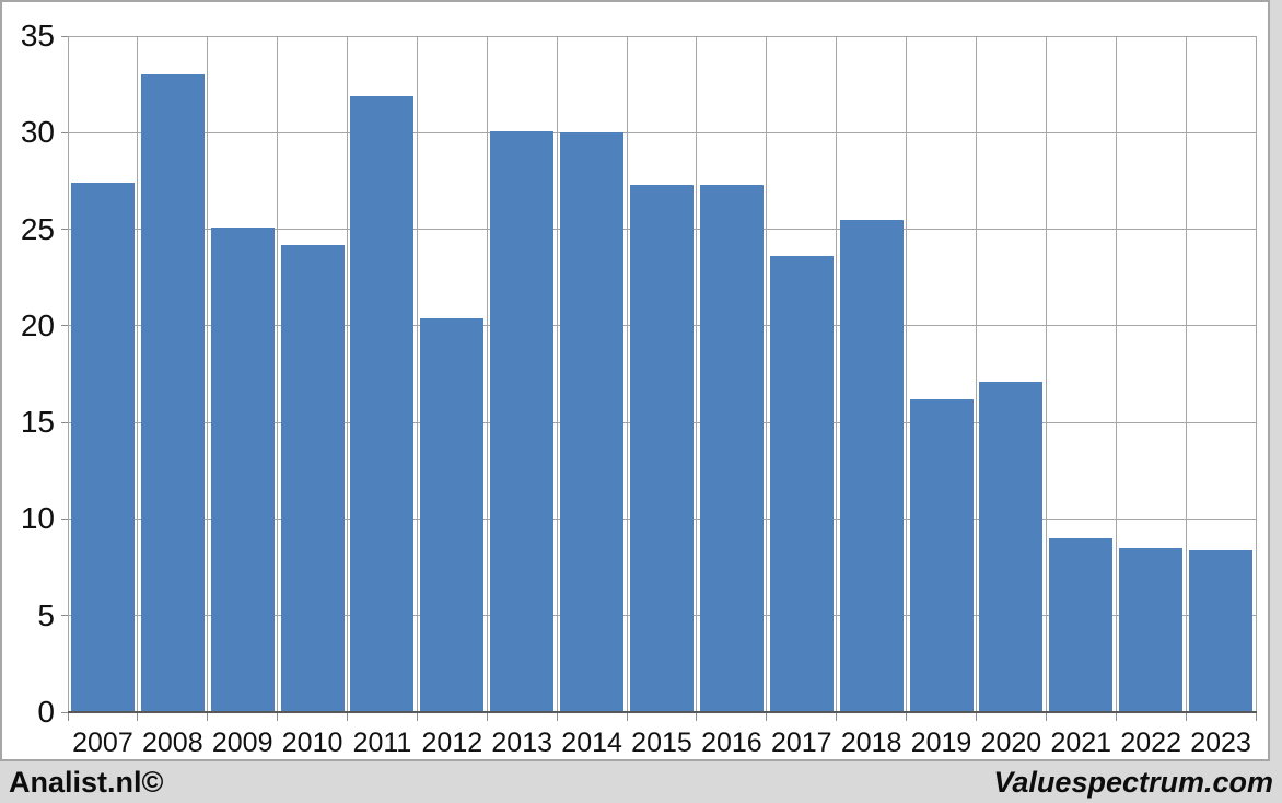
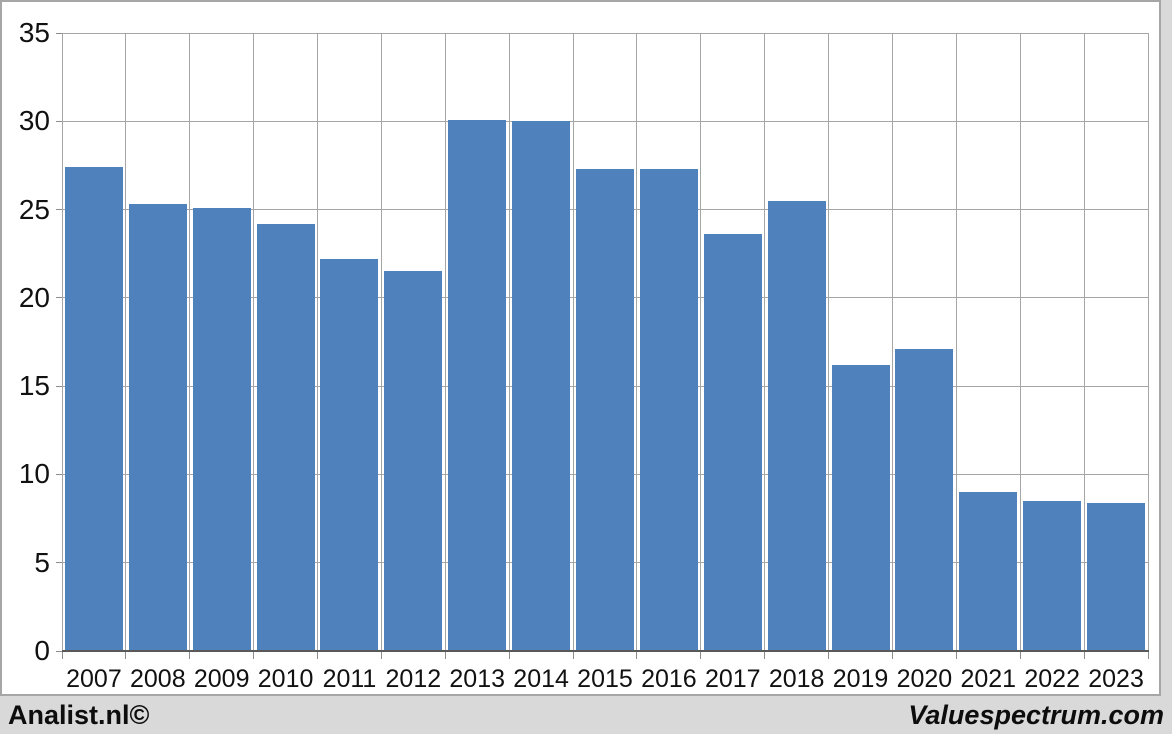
2008: 33.0 -> 25.3
2011: 31.9 -> 22.2
2012: 20.4 -> 21.5
